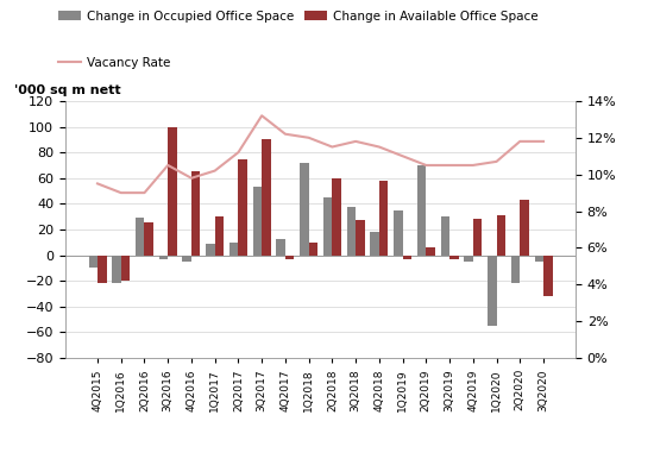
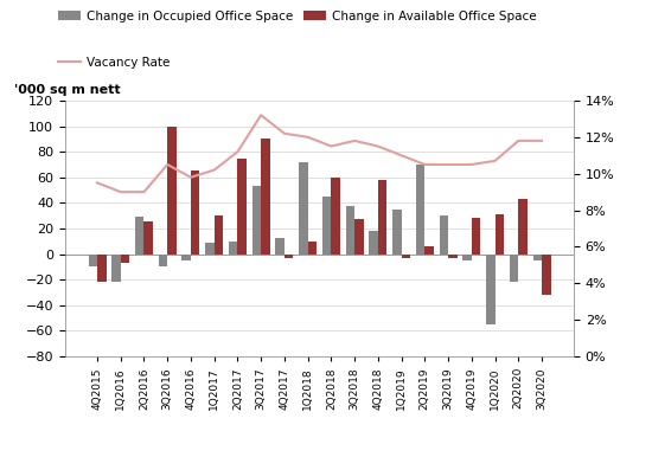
Change in Available Office Space/1Q2016: -20 -> -7
Change in Occupied Office Space/3Q2016: -3 -> -10
